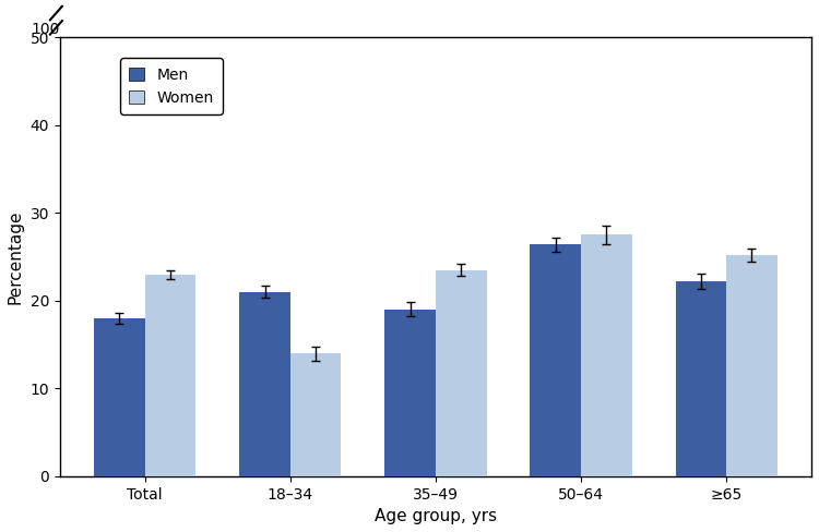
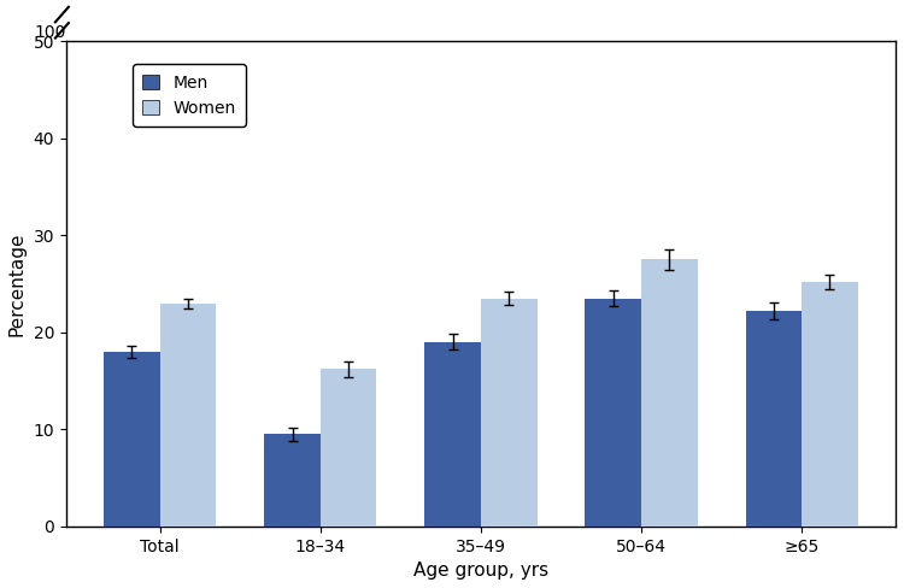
Men/18–34: 21.0 -> 9.5
Women/18–34: 14.0 -> 16.2
Men/50–64: 26.4 -> 23.5
